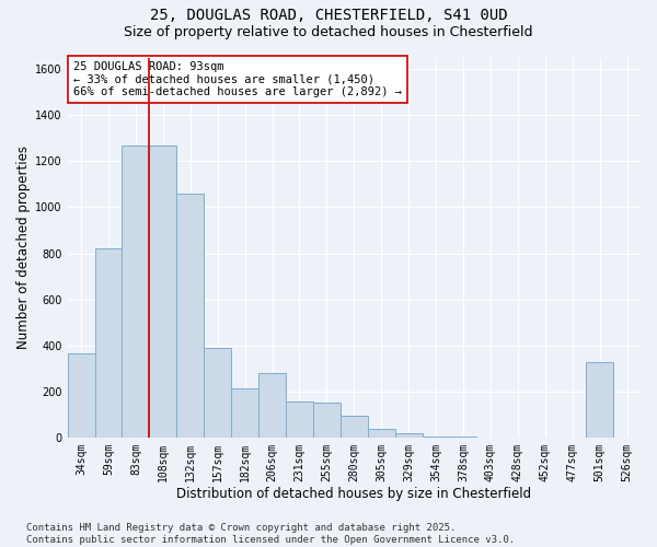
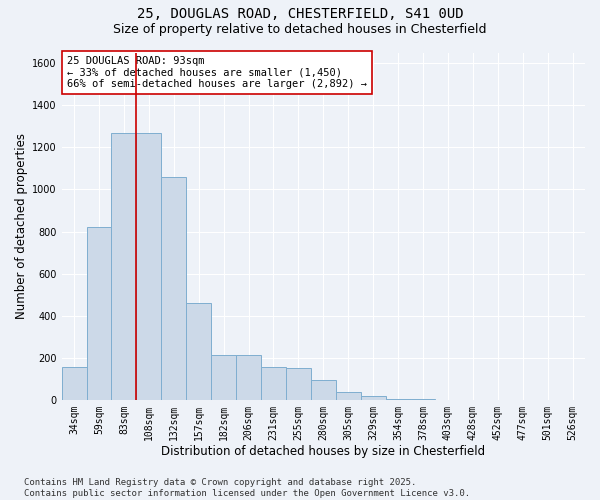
34sqm: 365 -> 160
157sqm: 390 -> 460
206sqm: 280 -> 215
501sqm: 330 -> 2
